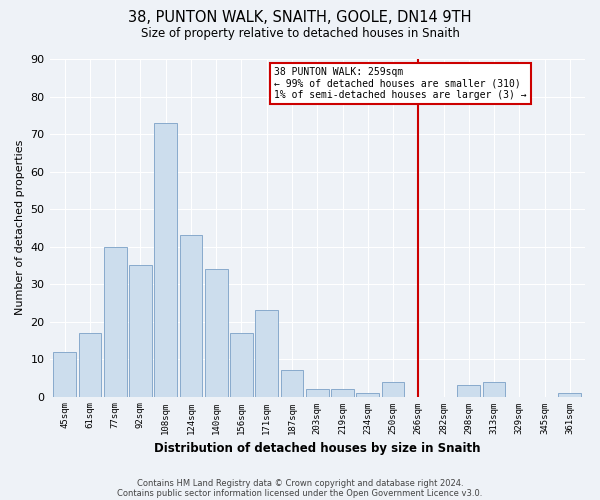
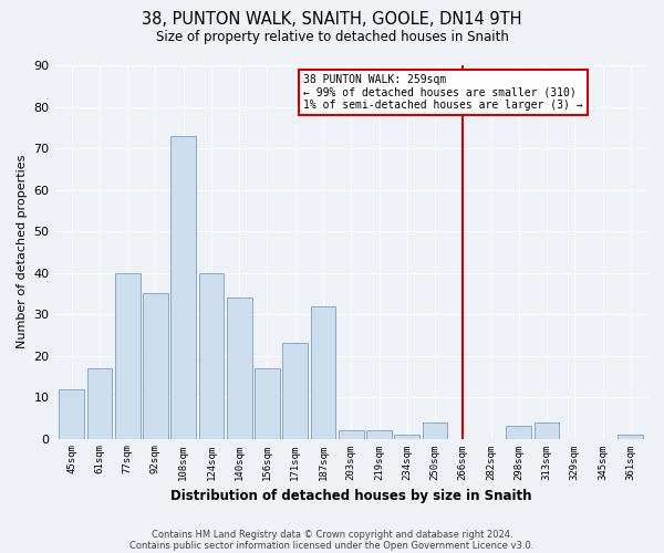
124sqm: 43 -> 40
187sqm: 7 -> 32
